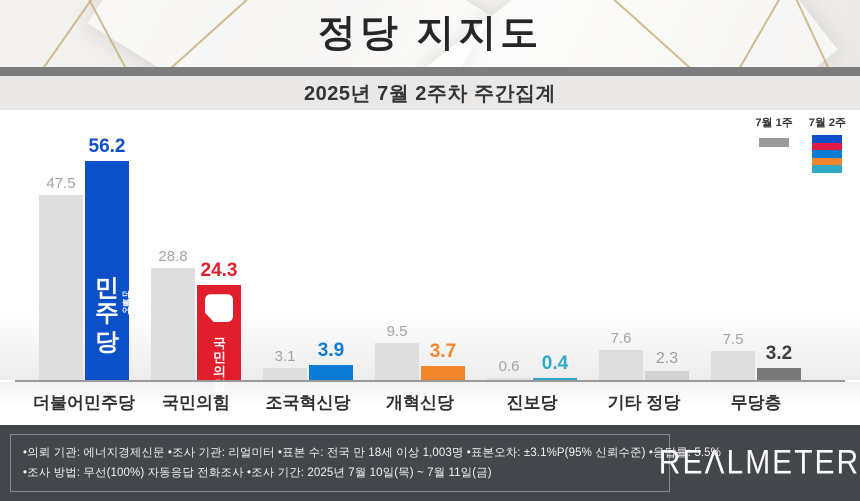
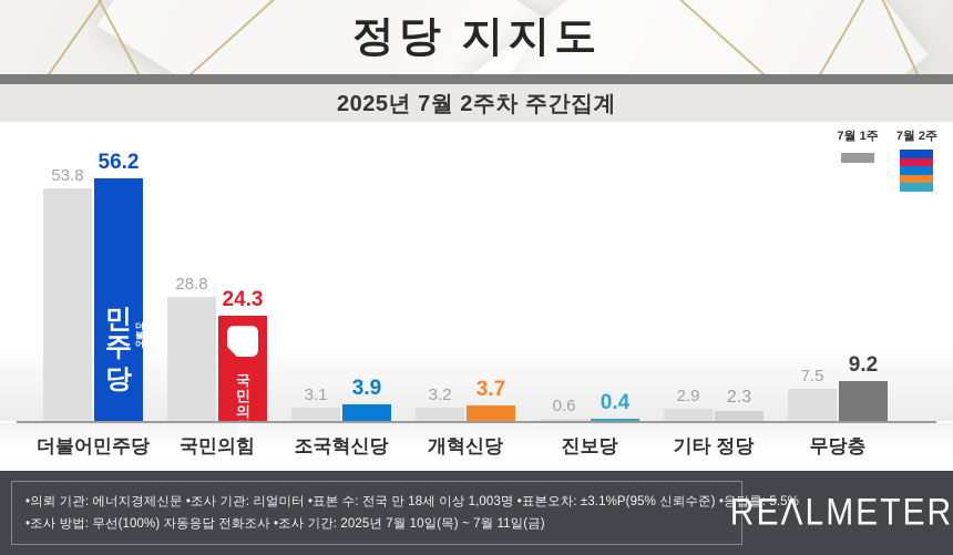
7월 1주/더불어민주당: 47.5 -> 53.8
7월 1주/개혁신당: 9.5 -> 3.2
7월 1주/기타 정당: 7.6 -> 2.9
7월 2주/무당층: 3.2 -> 9.2
